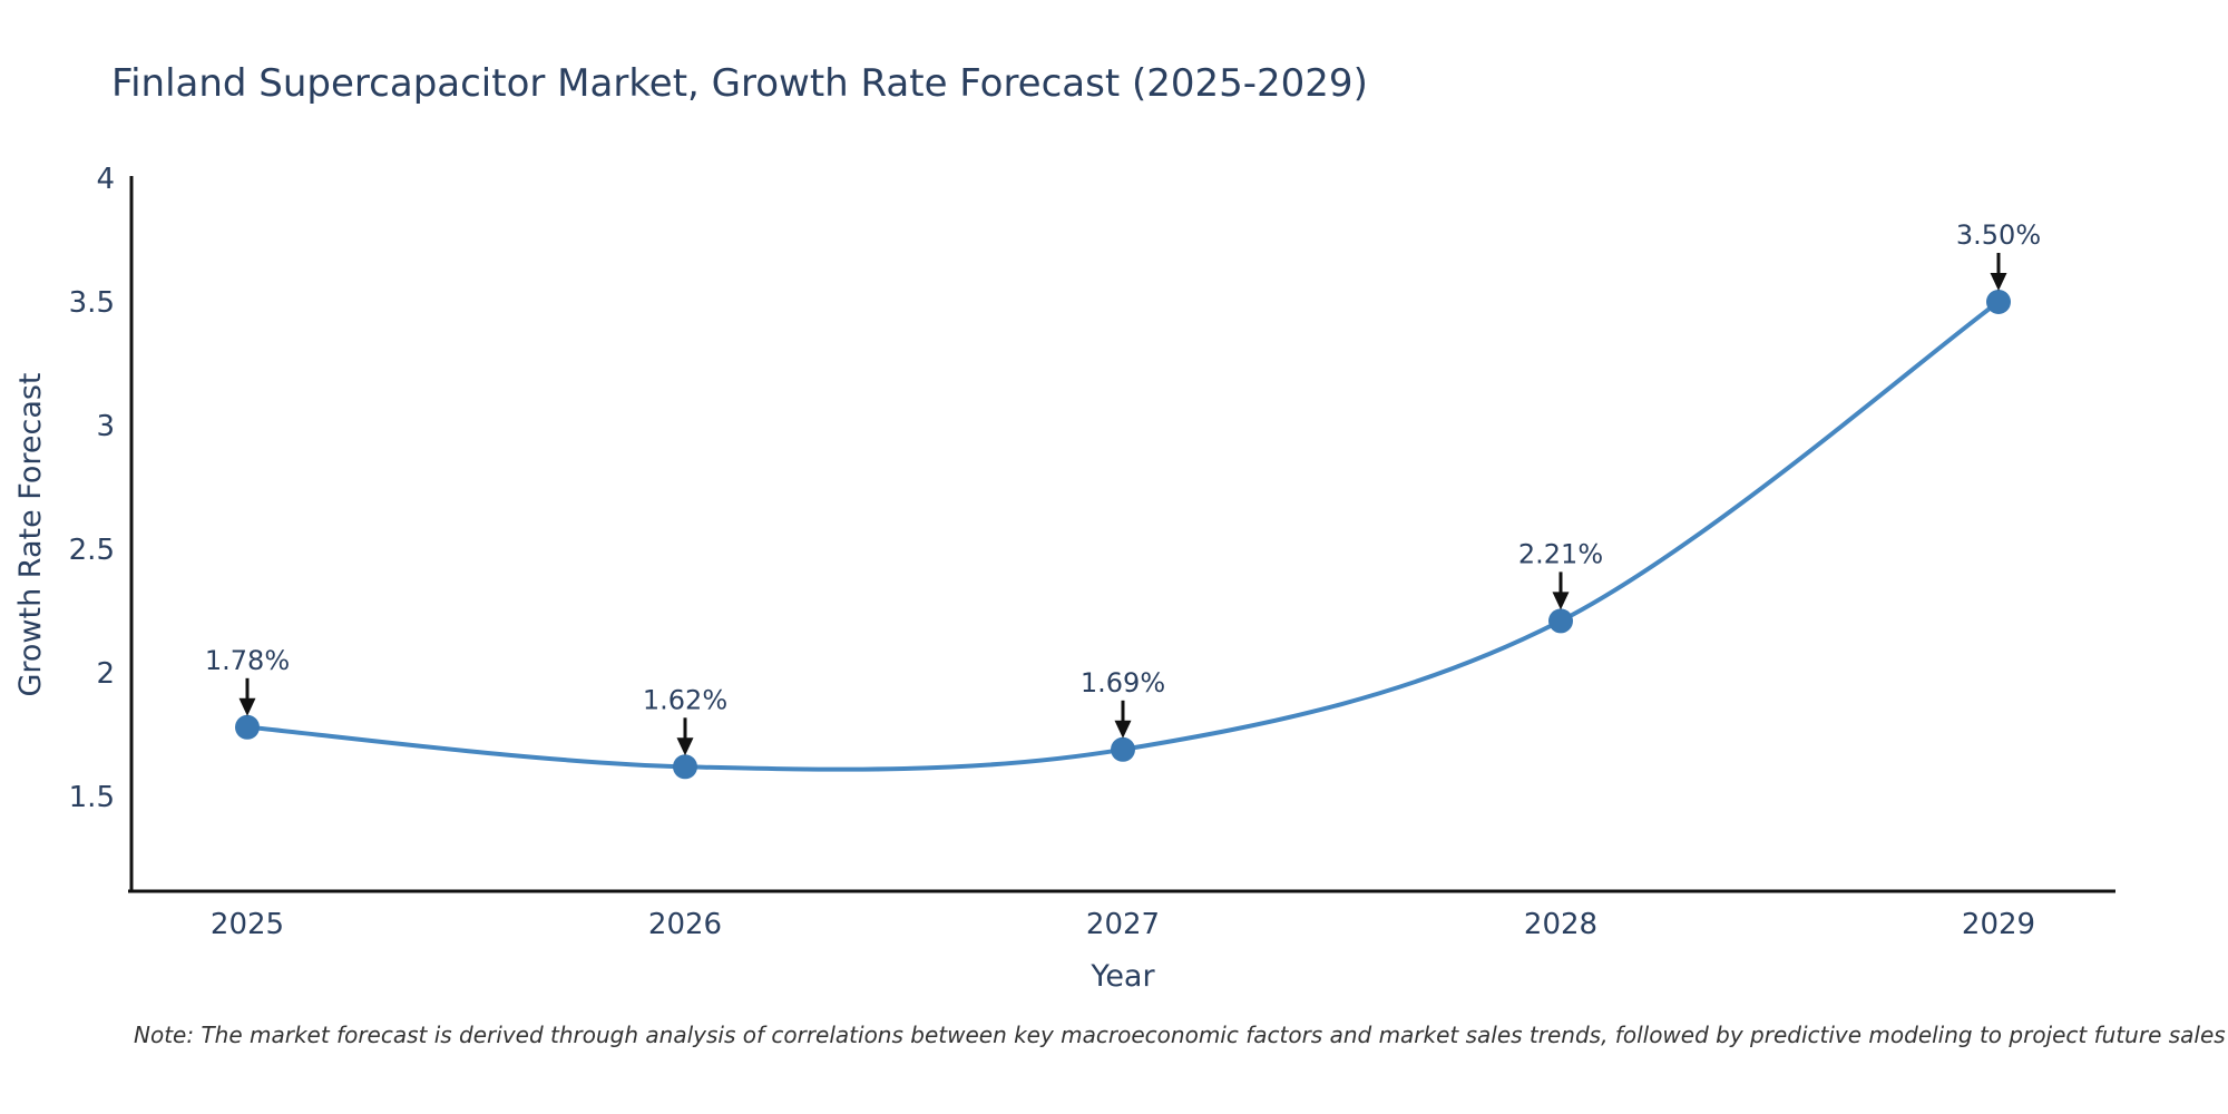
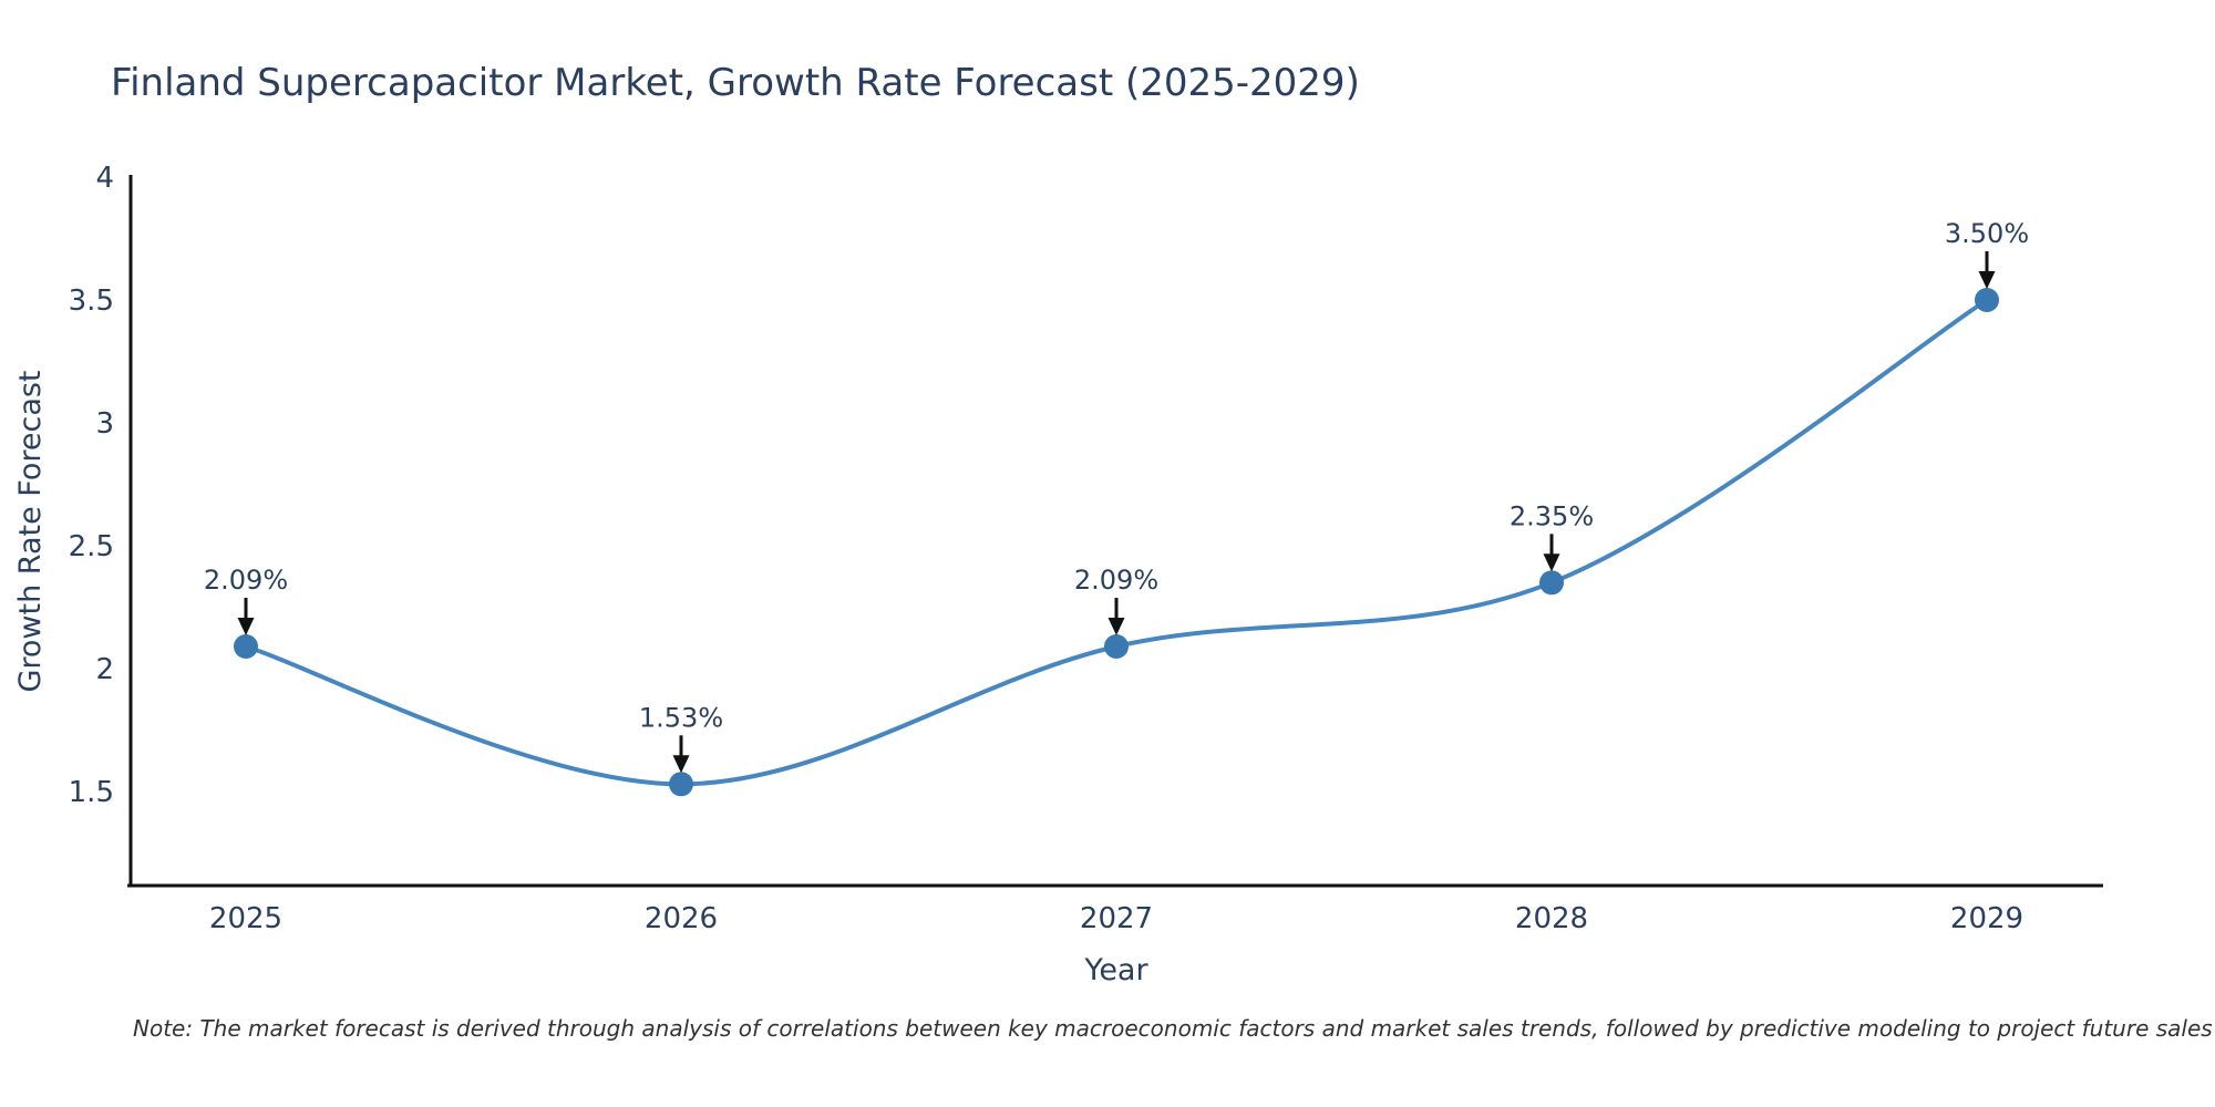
2025: 1.78% -> 2.09%
2026: 1.62% -> 1.53%
2027: 1.69% -> 2.09%
2028: 2.21% -> 2.35%
